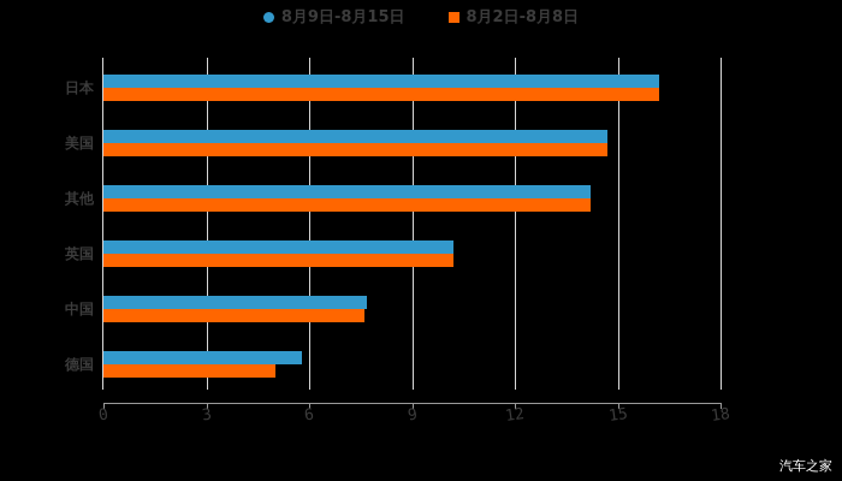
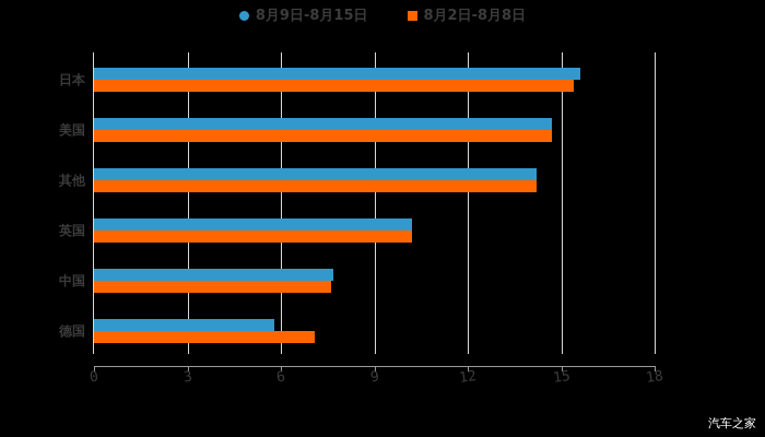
8月9日-8月15日/日本: 16.2 -> 15.6
8月2日-8月8日/日本: 16.2 -> 15.4
8月2日-8月8日/德国: 5.0 -> 7.1
